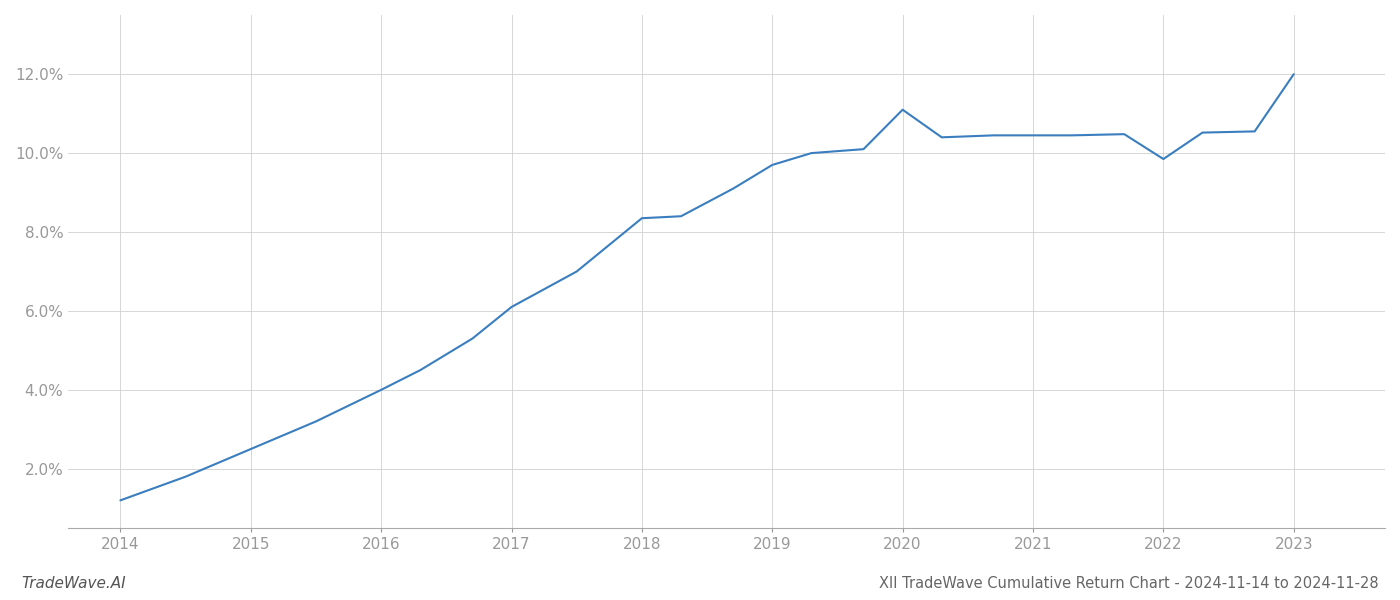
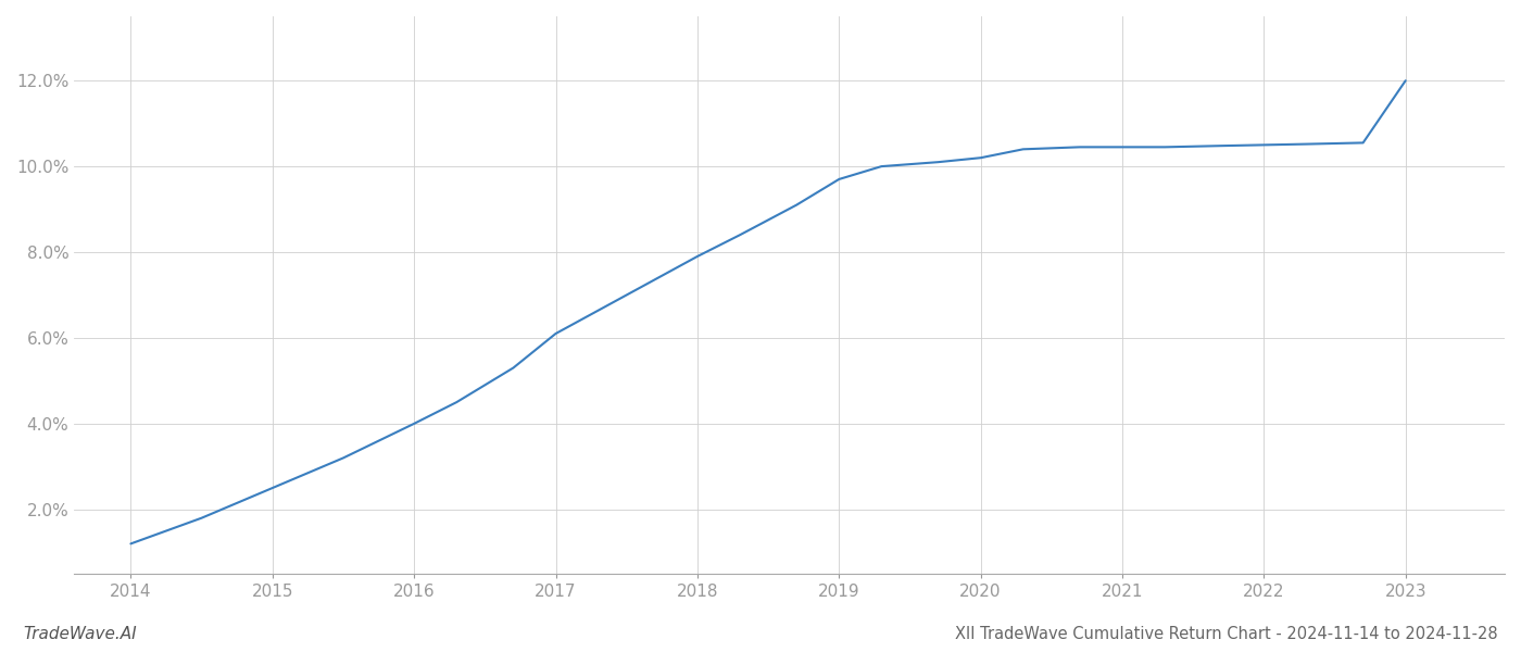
2018: 8.35% -> 7.90%
2020: 11.10% -> 10.20%
2022: 9.85% -> 10.50%
